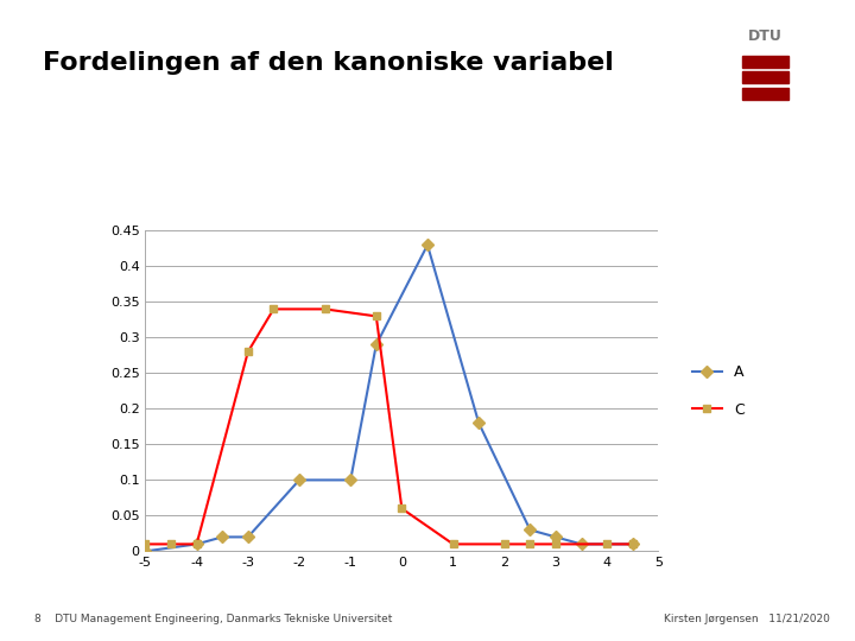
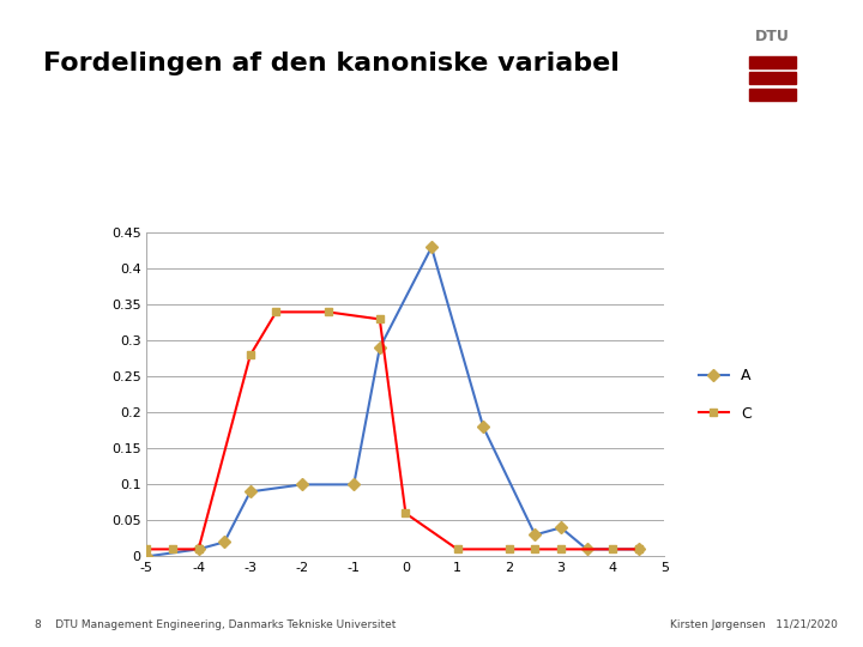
A/-3: 0.02 -> 0.09
A/3: 0.02 -> 0.04
